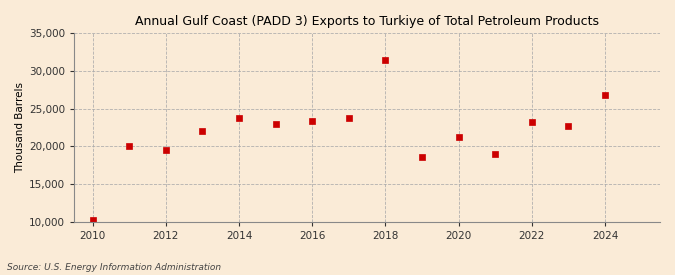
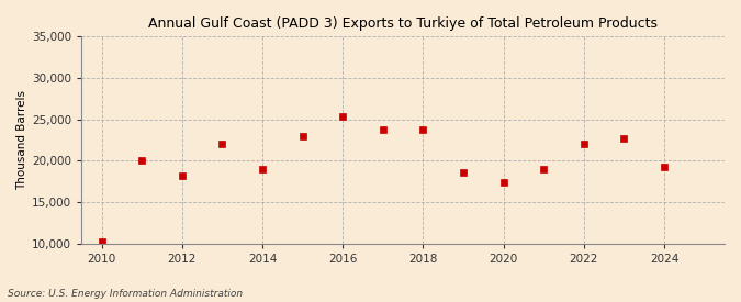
2012: 19,500 -> 18,200
2014: 23,700 -> 19,000
2016: 23,300 -> 25,400
2018: 31,500 -> 23,800
2020: 21,200 -> 17,400
2022: 23,200 -> 22,000
2024: 26,800 -> 19,200
